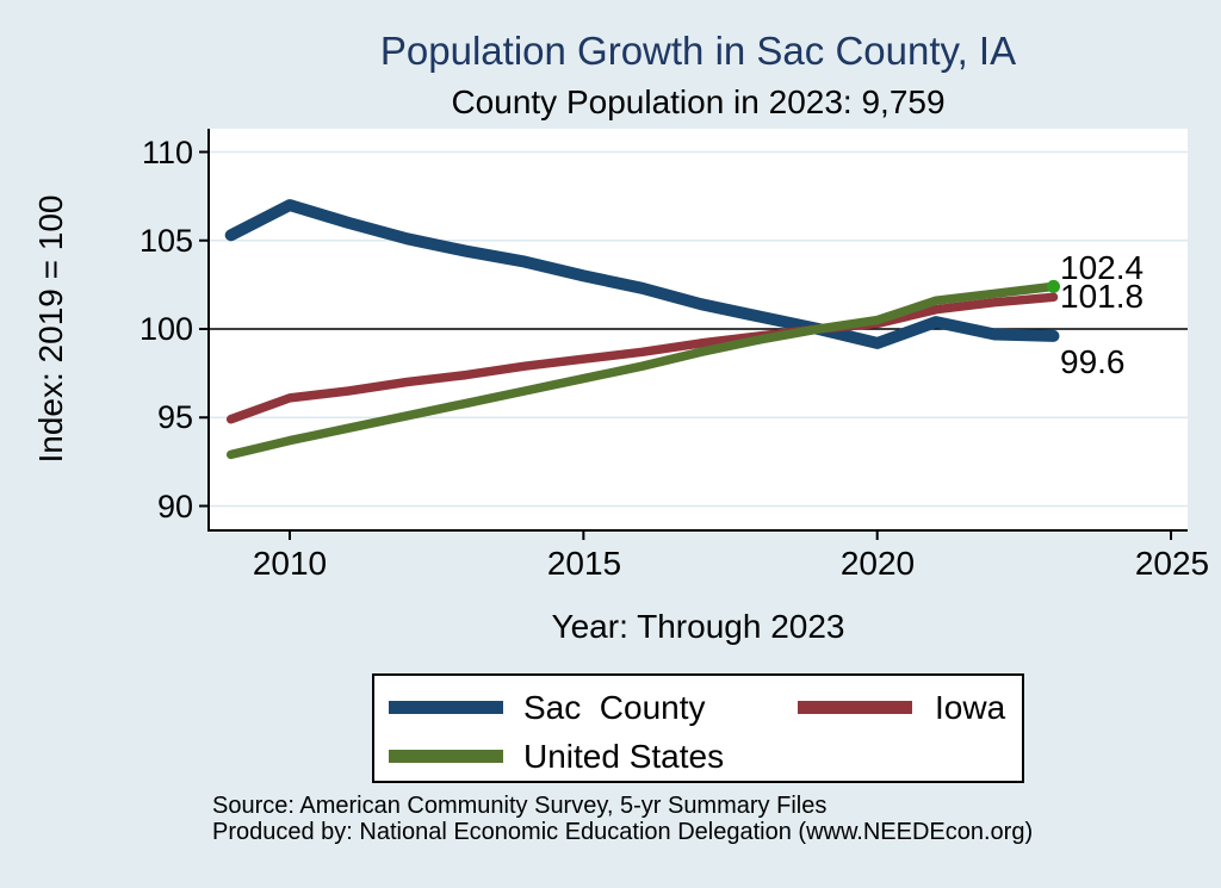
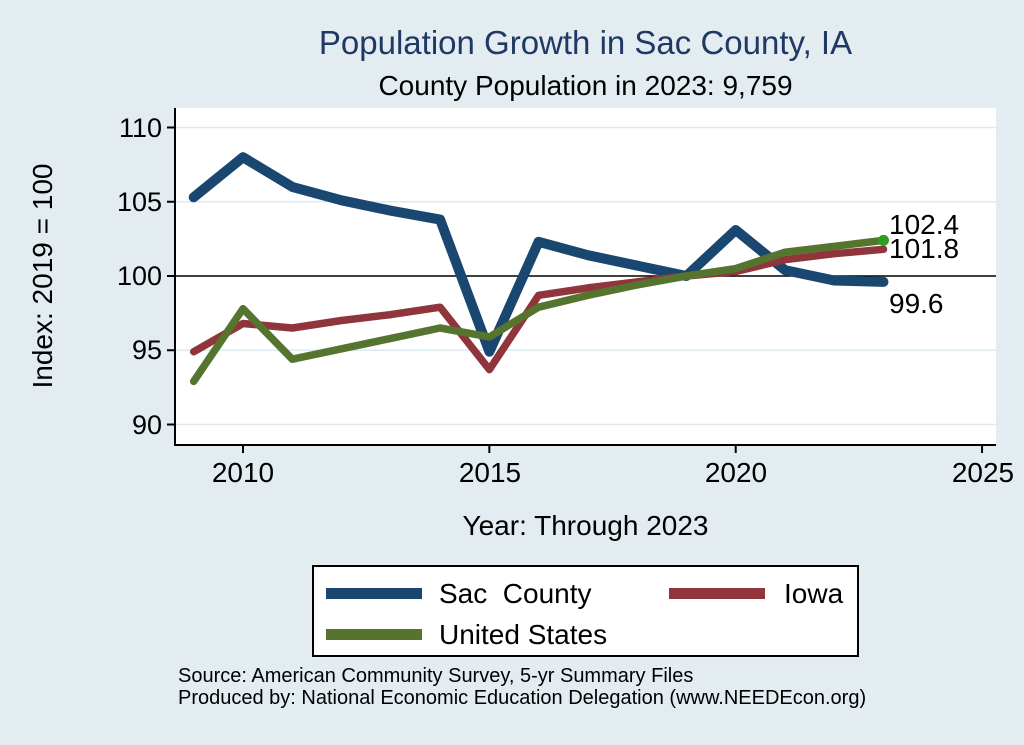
Sac County/2010: 107.0 -> 108.0
Iowa/2010: 96.1 -> 96.8
United States/2010: 93.7 -> 97.8
Sac County/2015: 103.0 -> 94.9
Iowa/2015: 98.3 -> 93.7
United States/2015: 97.2 -> 95.9
Sac County/2020: 99.2 -> 103.1
